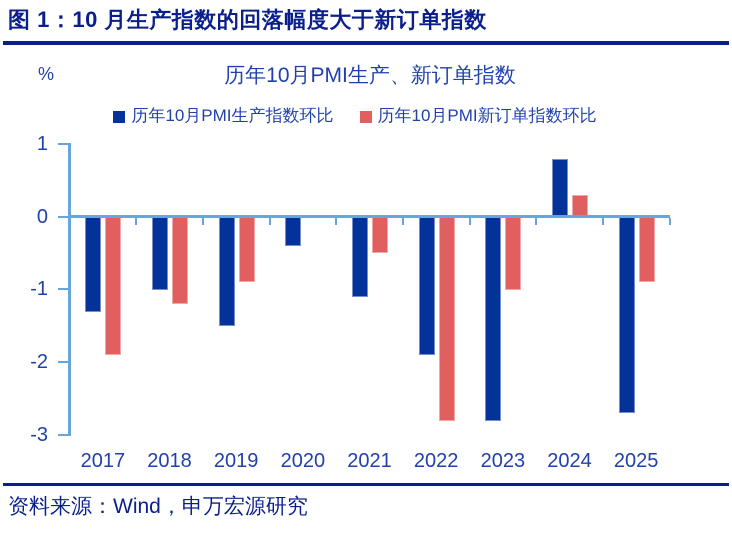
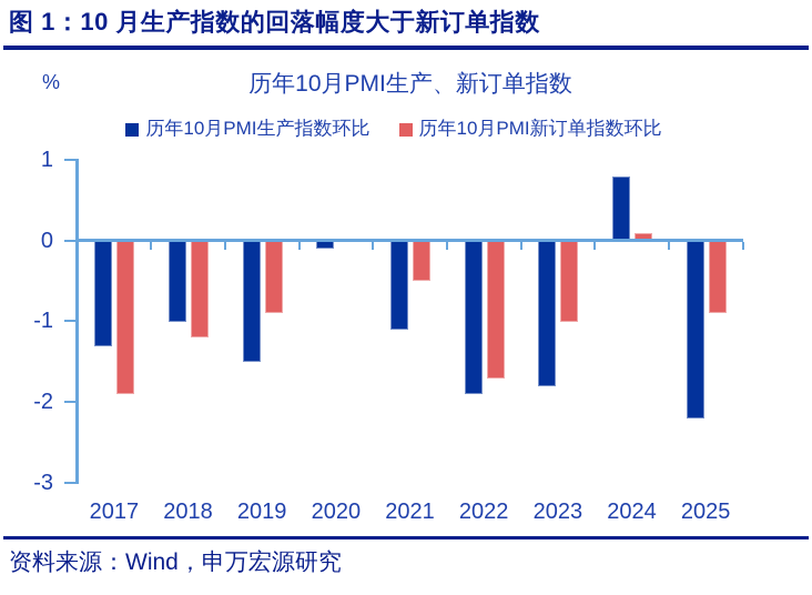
历年10月PMI生产指数环比/2020: -0.4 -> -0.1
历年10月PMI新订单指数环比/2022: -2.8 -> -1.7
历年10月PMI生产指数环比/2023: -2.8 -> -1.8
历年10月PMI新订单指数环比/2024: 0.3 -> 0.1
历年10月PMI生产指数环比/2025: -2.7 -> -2.2
